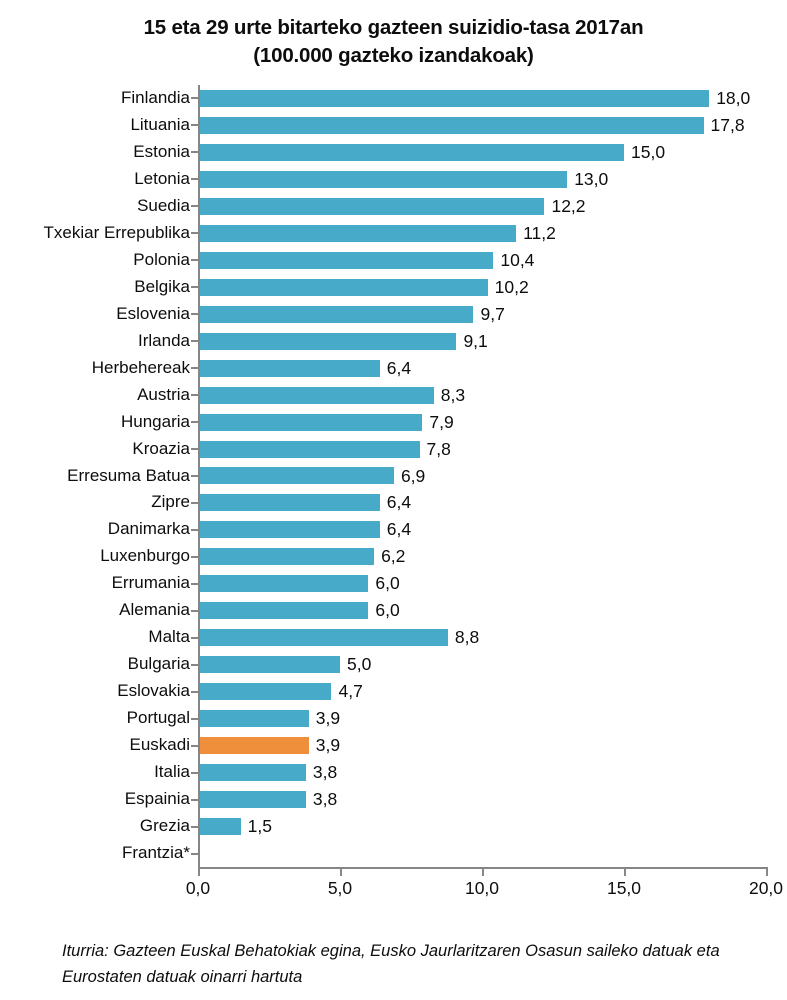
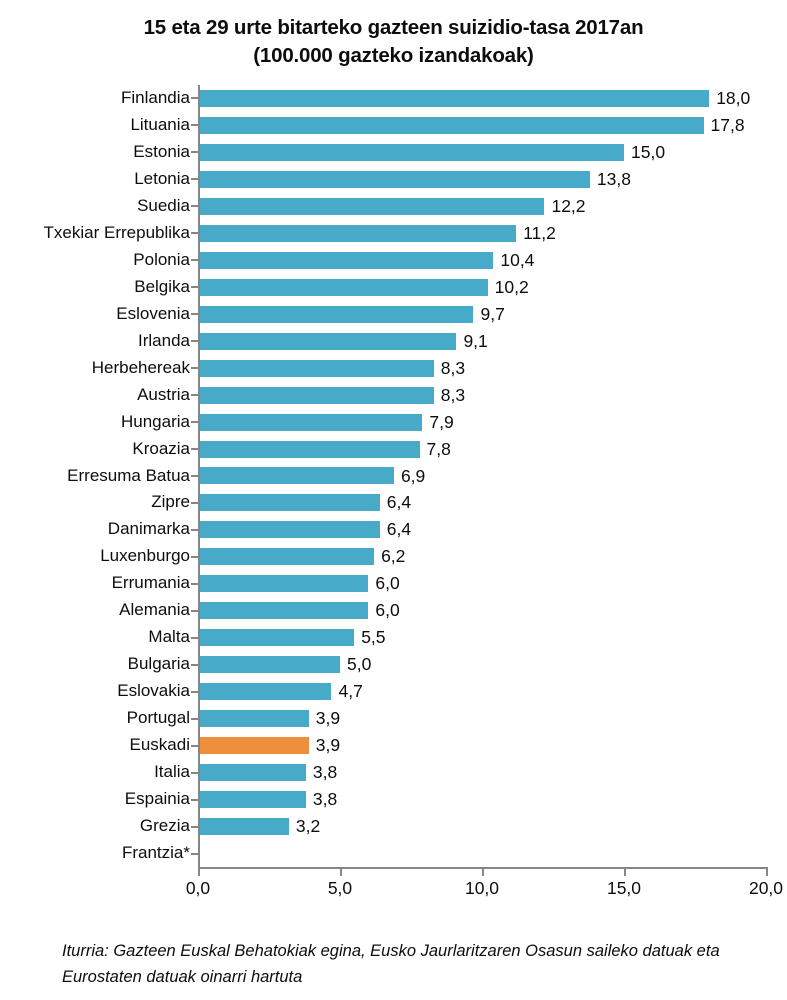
Letonia: 13,0 -> 13,8
Herbehereak: 6,4 -> 8,3
Malta: 8,8 -> 5,5
Grezia: 1,5 -> 3,2
